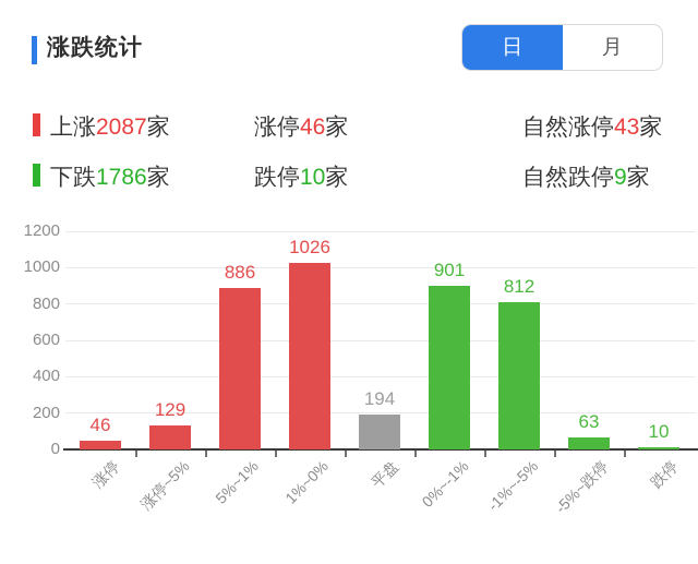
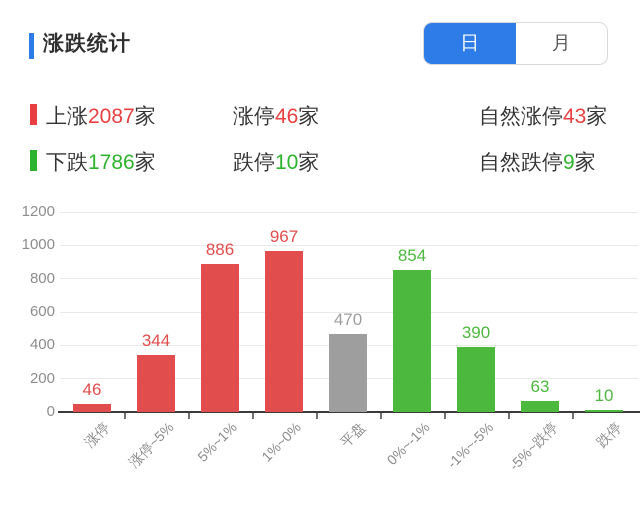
涨停~5%: 129 -> 344
1%~0%: 1026 -> 967
平盘: 194 -> 470
0%~-1%: 901 -> 854
-1%~-5%: 812 -> 390
